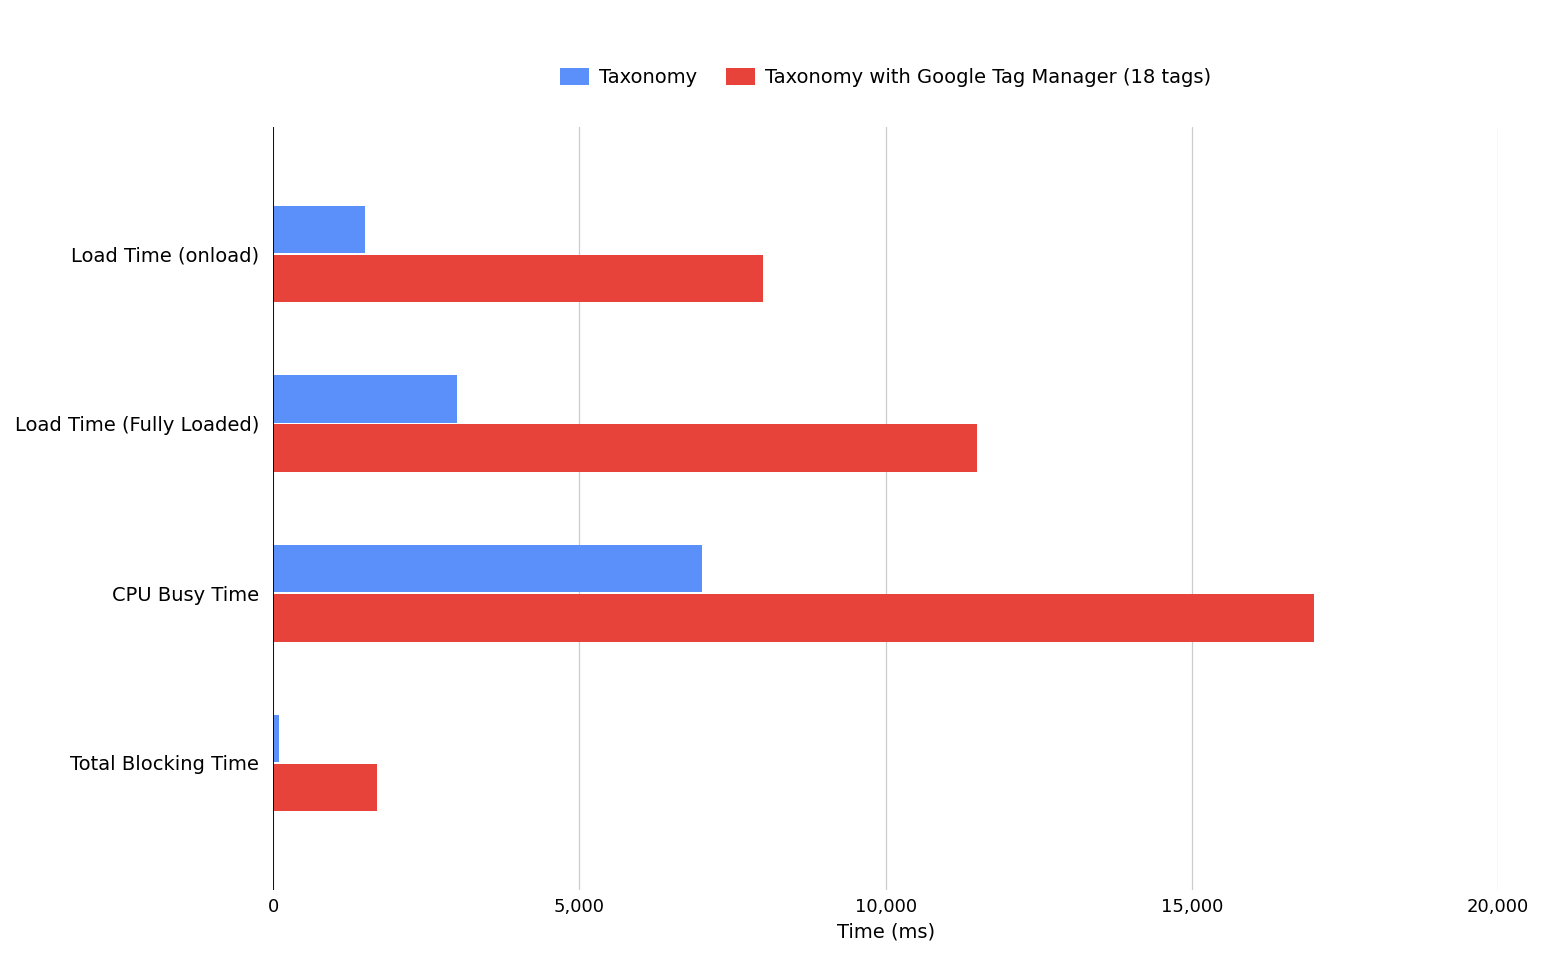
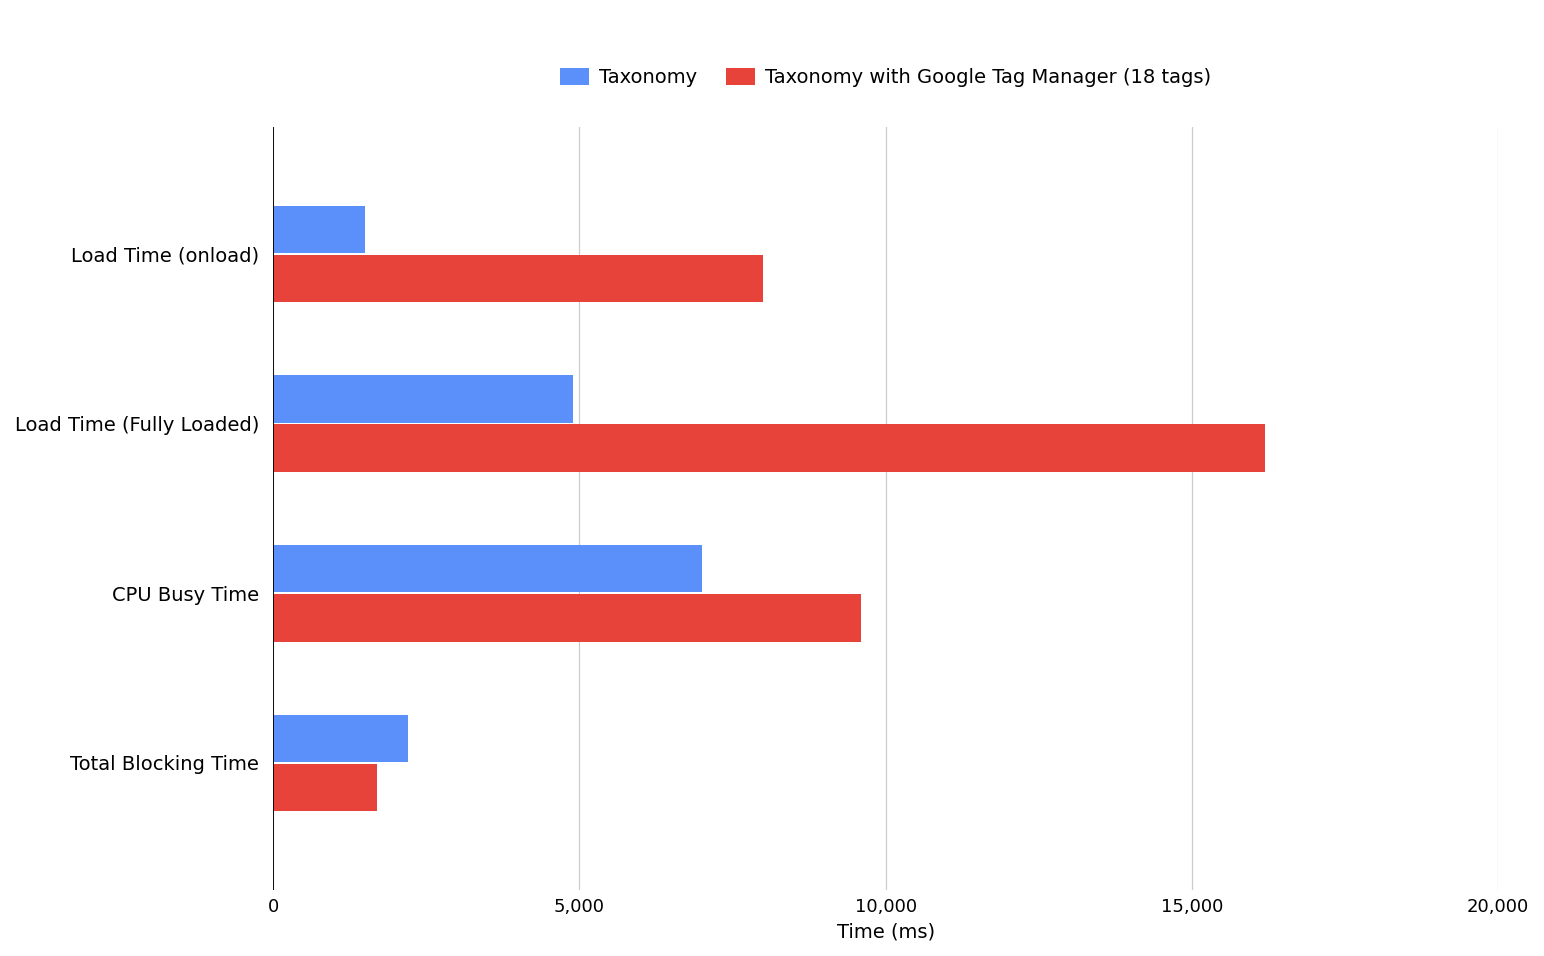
Taxonomy/Load Time (Fully Loaded): 3,000 -> 4,900
Taxonomy with Google Tag Manager (18 tags)/Load Time (Fully Loaded): 11,500 -> 16,200
Taxonomy with Google Tag Manager (18 tags)/CPU Busy Time: 17,000 -> 9,600
Taxonomy/Total Blocking Time: 100 -> 2,200
